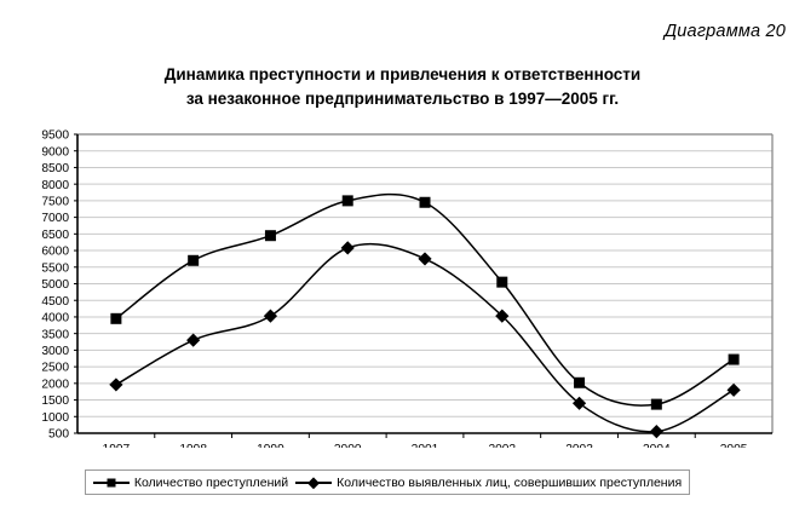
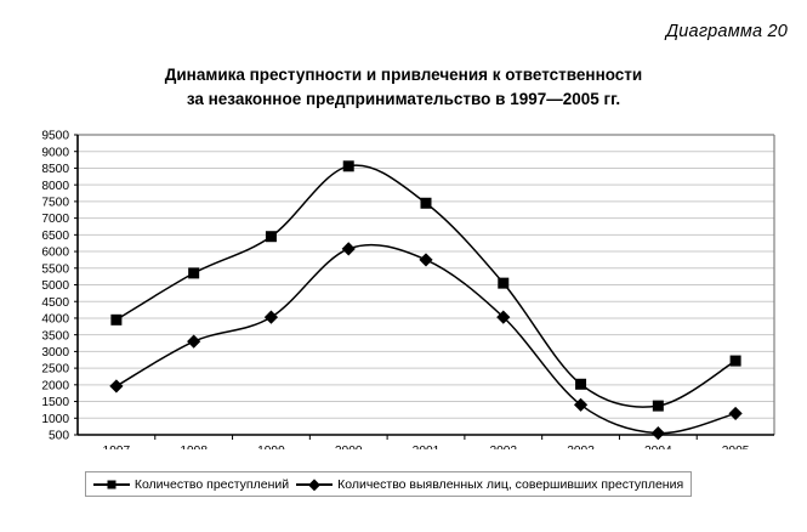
Количество преступлений/1998: 5700 -> 5400
Количество преступлений/2000: 7500 -> 8600
Количество выявленных лиц, совершивших преступления/2005: 1800 -> 1100
